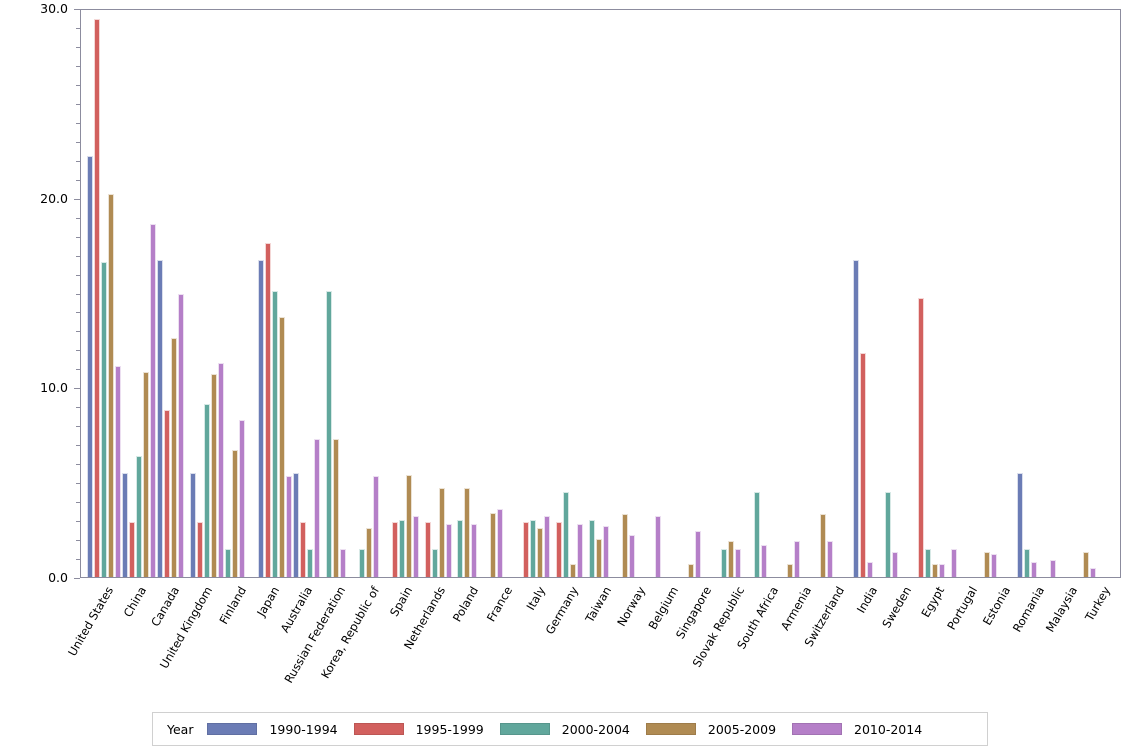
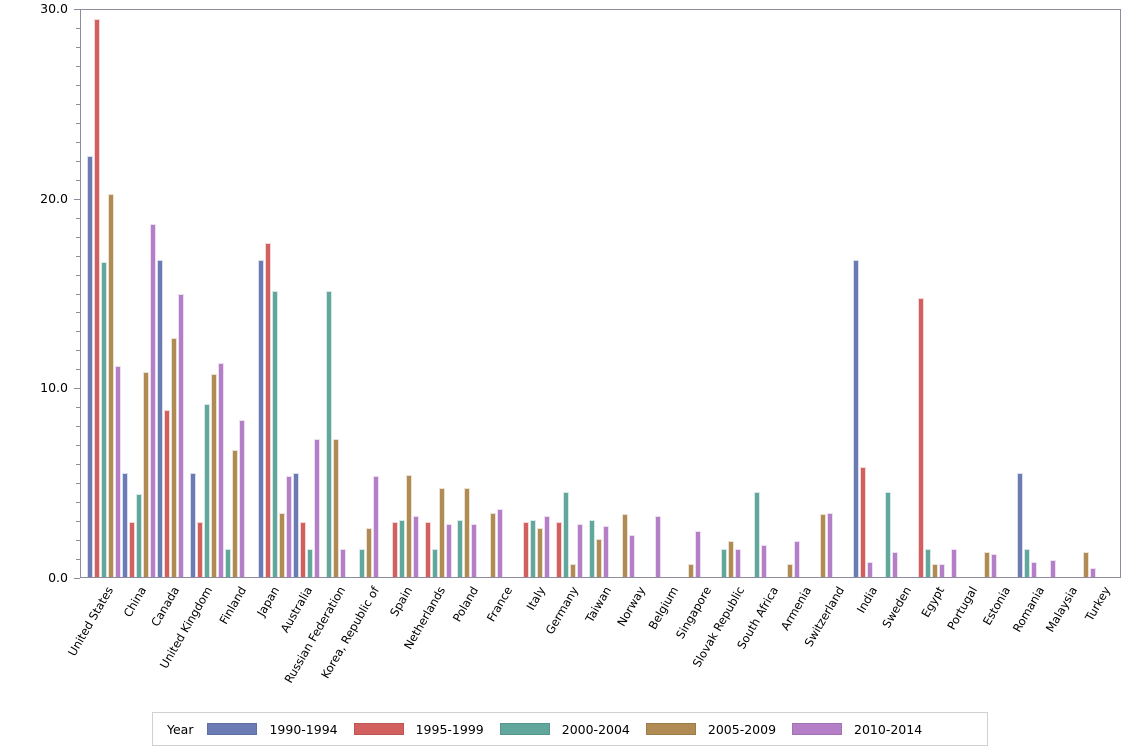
2000-2004/China: 6.4 -> 4.4
2005-2009/Japan: 13.7 -> 3.4
2010-2014/Switzerland: 1.9 -> 3.4
1995-1999/India: 11.8 -> 5.8
